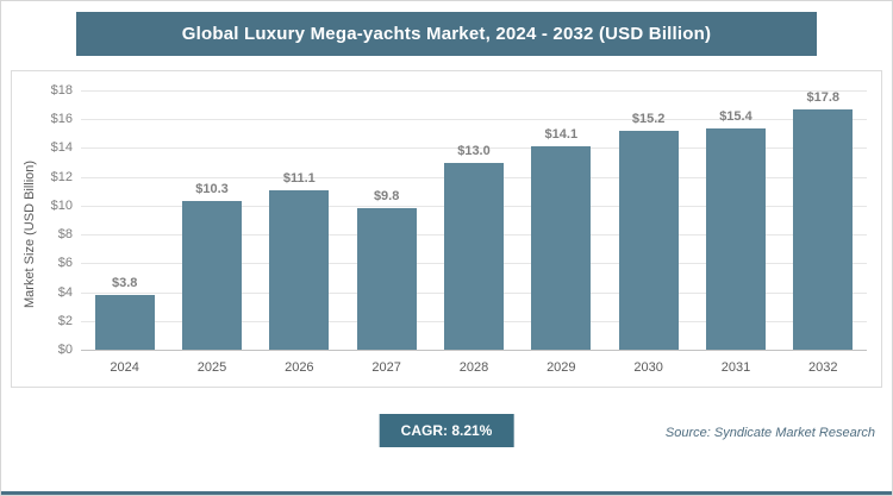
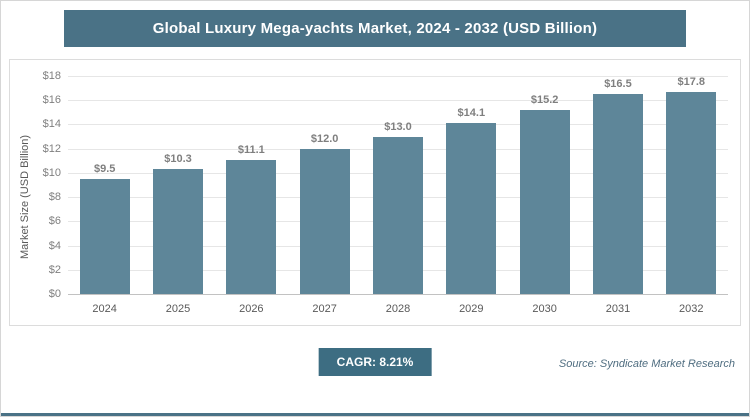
2024: $3.8 -> $9.5
2027: $9.8 -> $12.0
2031: $15.4 -> $16.5
